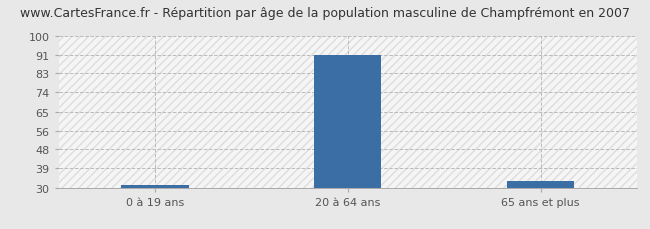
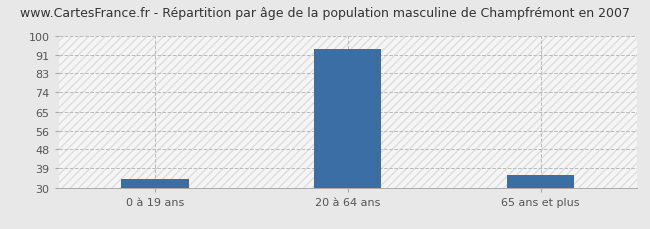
0 à 19 ans: 31 -> 34
20 à 64 ans: 91 -> 94
65 ans et plus: 33 -> 36
